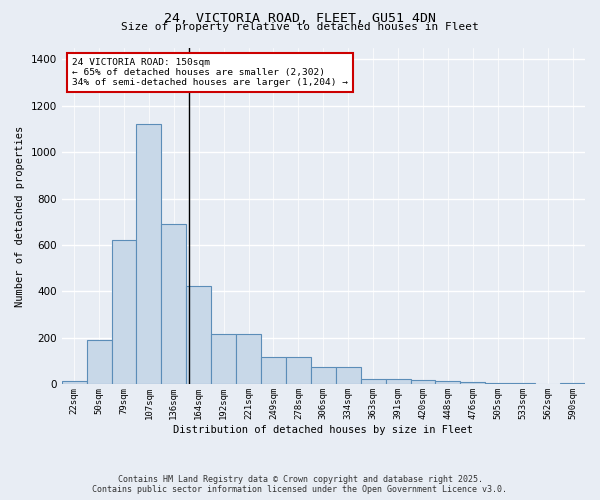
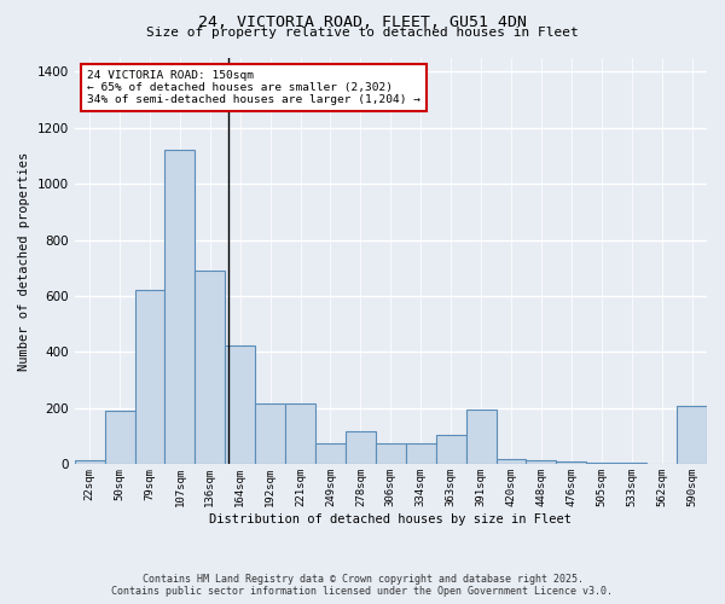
249sqm: 120 -> 75
363sqm: 25 -> 105
391sqm: 25 -> 195
590sqm: 5 -> 210
